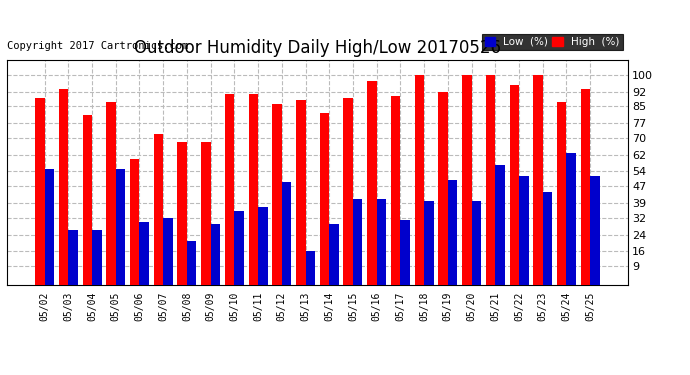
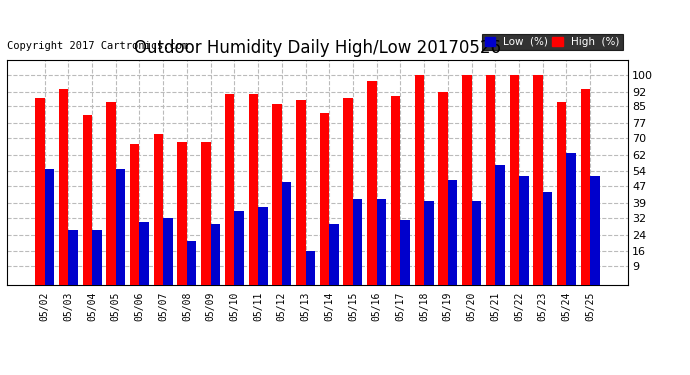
High (%)/05/06: 60 -> 67
High (%)/05/22: 95 -> 100
